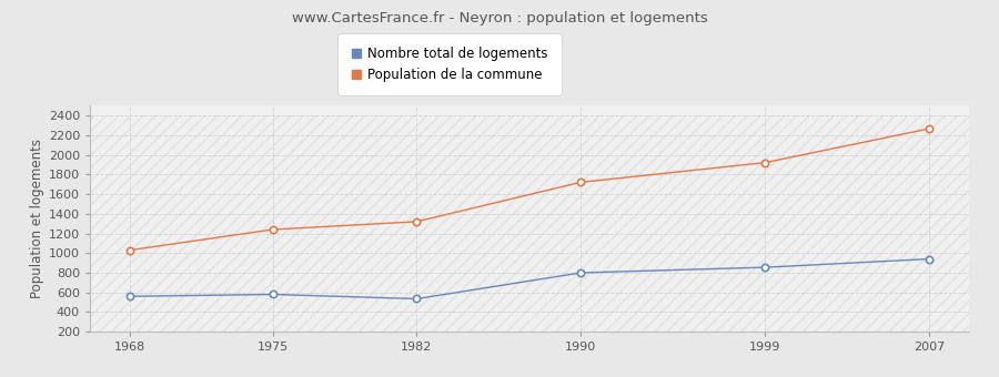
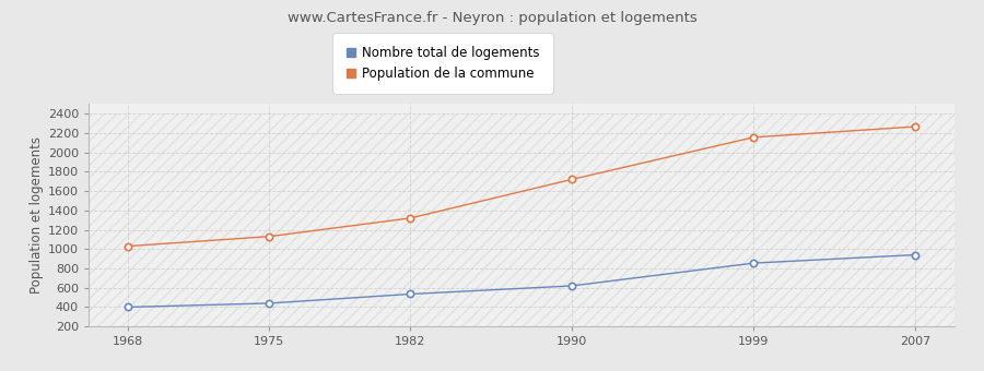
Nombre total de logements/1968: 560 -> 400
Nombre total de logements/1975: 580 -> 440
Population de la commune/1975: 1240 -> 1130
Nombre total de logements/1990: 800 -> 620
Population de la commune/1999: 1920 -> 2160
